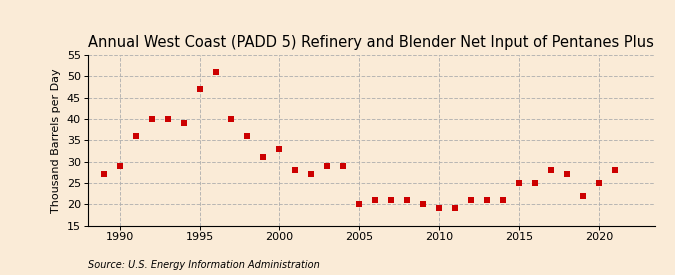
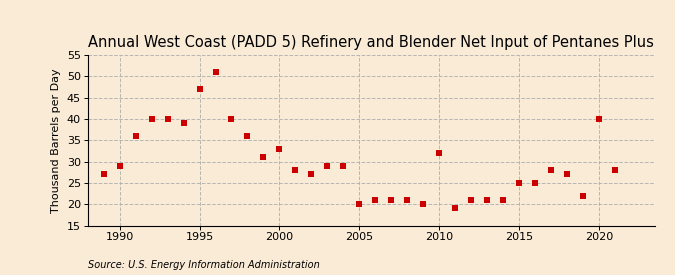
2010: 19 -> 32
2020: 25 -> 40
